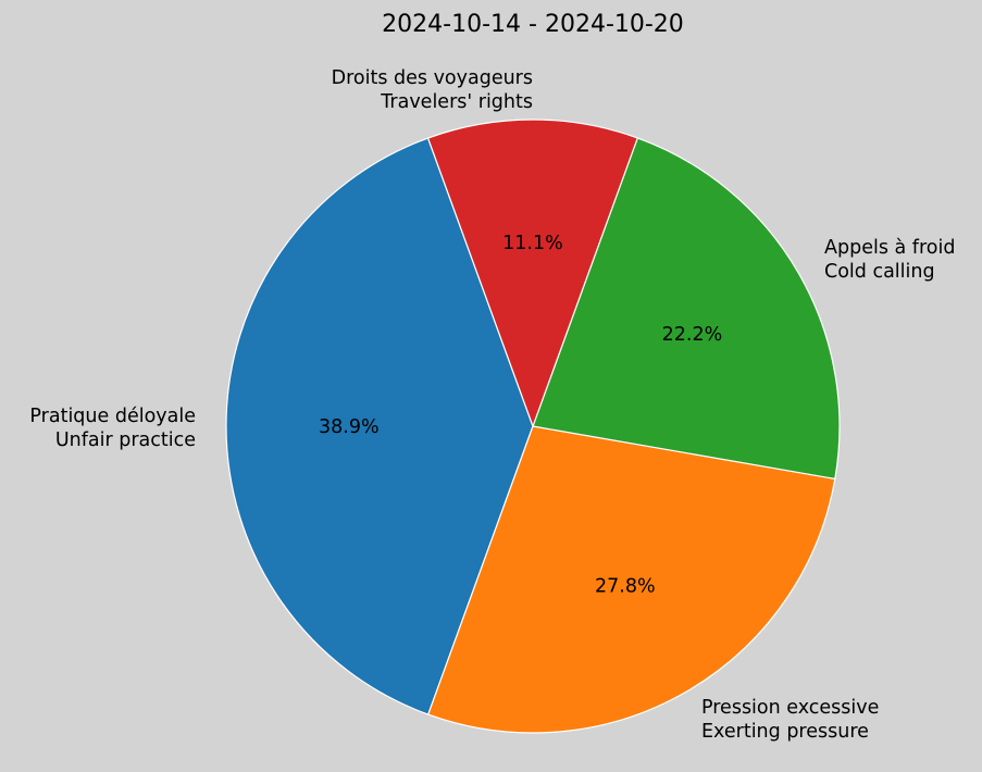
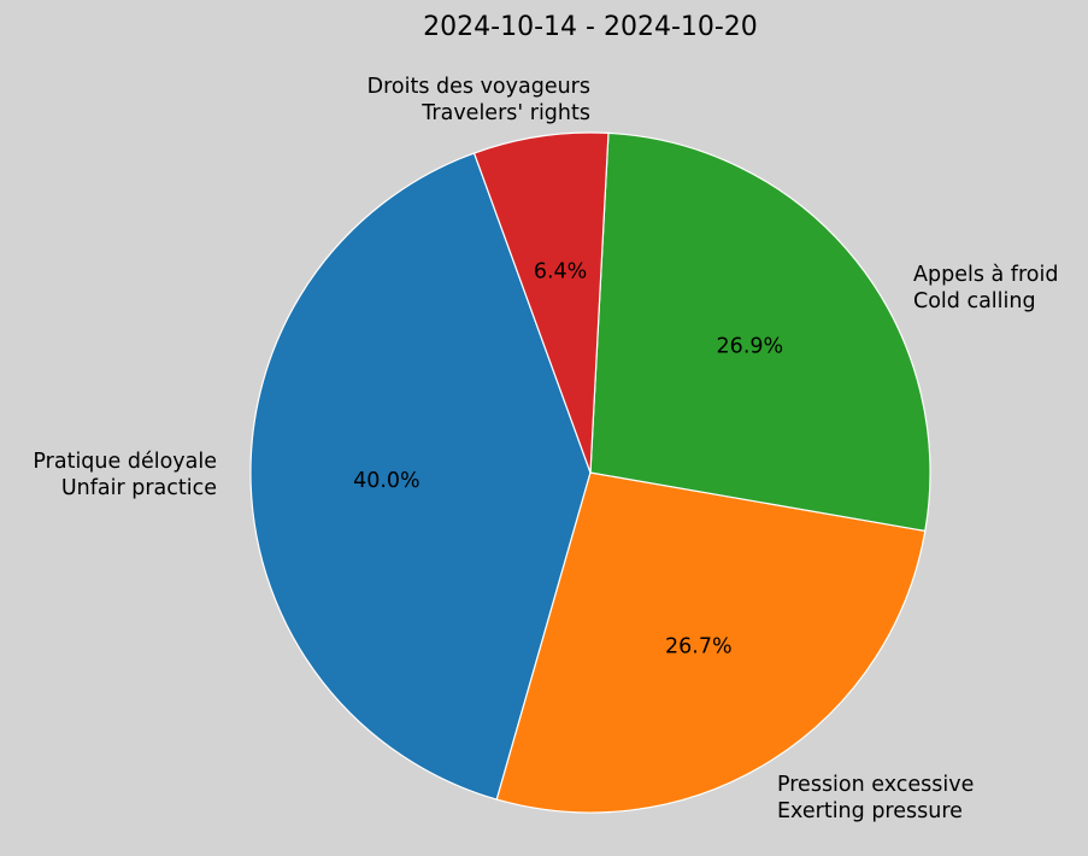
Pratique déloyale Unfair practice: 38.9% -> 40.0%
Pression excessive Exerting pressure: 27.8% -> 26.7%
Appels à froid Cold calling: 22.2% -> 26.9%
Droits des voyageurs Travelers' rights: 11.1% -> 6.4%
